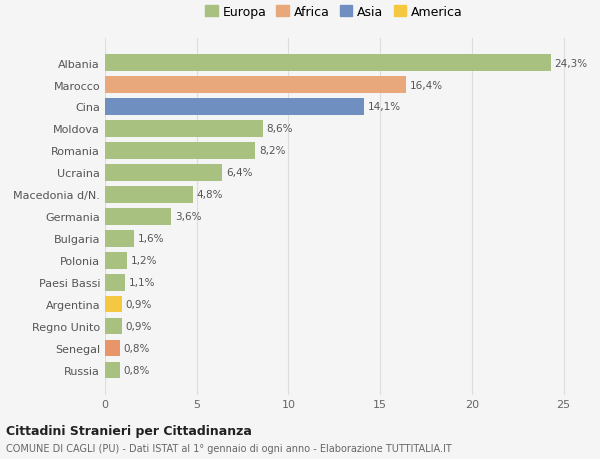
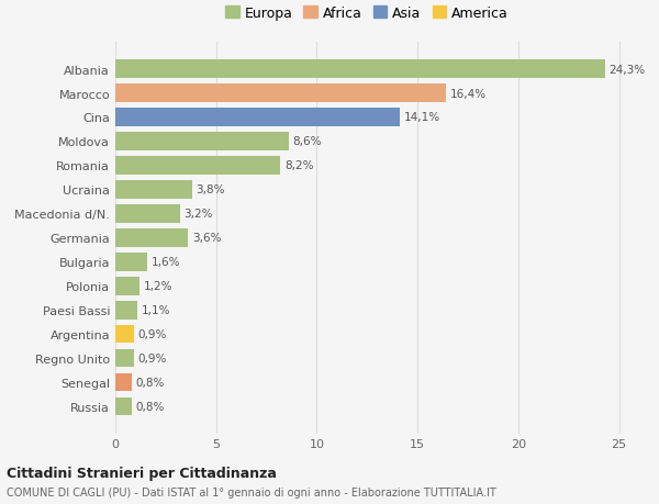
Ucraina: 6,4% -> 3,8%
Macedonia d/N.: 4,8% -> 3,2%
